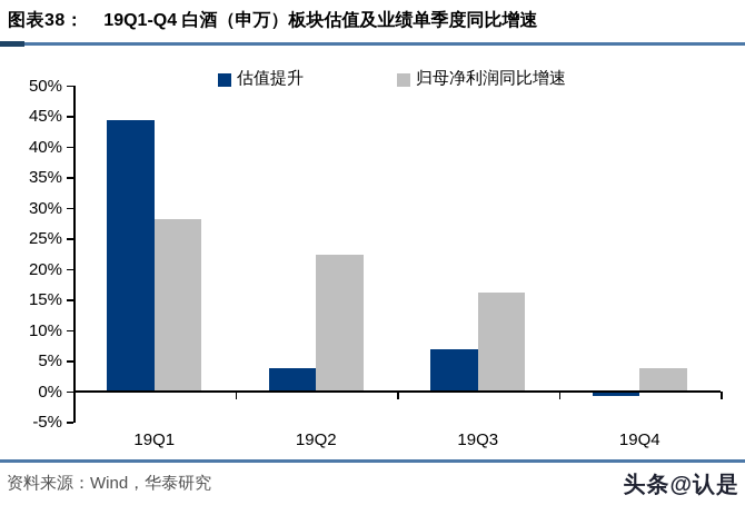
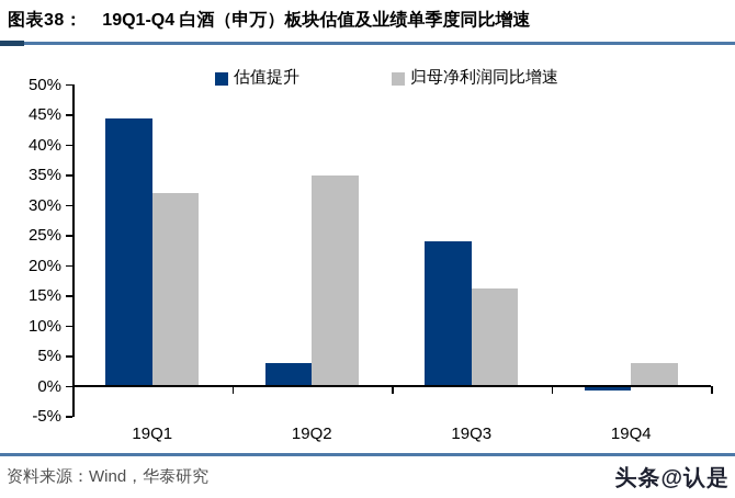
归母净利润同比增速/19Q1: 28% -> 32%
归母净利润同比增速/19Q2: 22% -> 35%
估值提升/19Q3: 7% -> 24%
